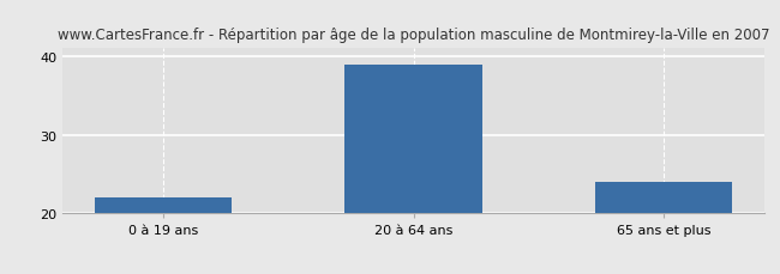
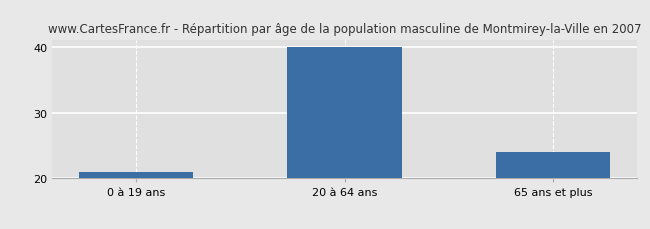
0 à 19 ans: 22 -> 21
20 à 64 ans: 39 -> 40
